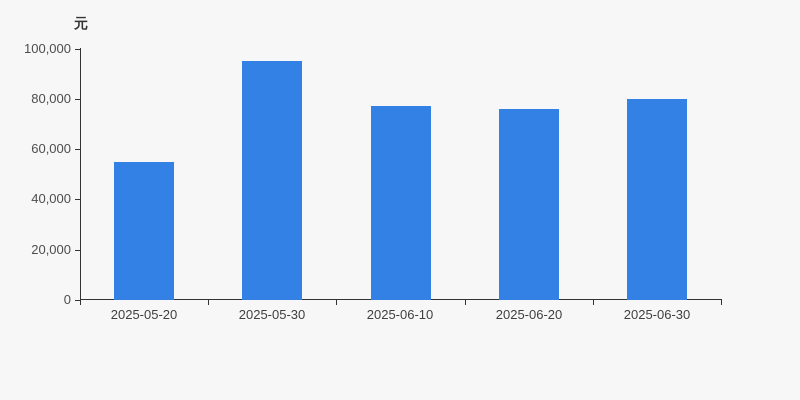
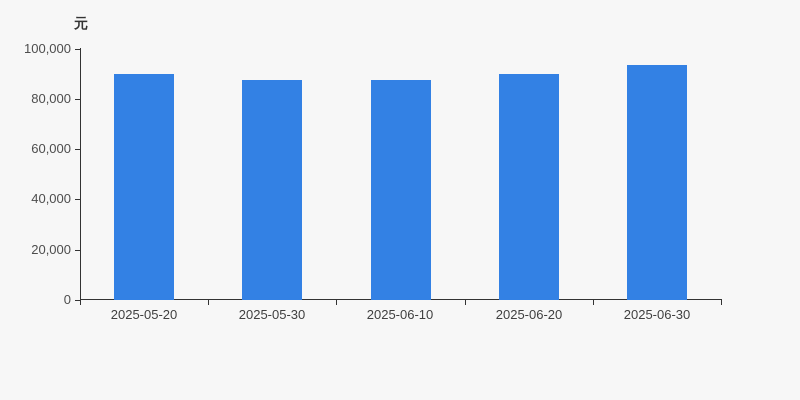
2025-05-20: 55000 -> 90000
2025-05-30: 95000 -> 87000
2025-06-10: 77000 -> 87000
2025-06-20: 76000 -> 90000
2025-06-30: 80000 -> 93000
